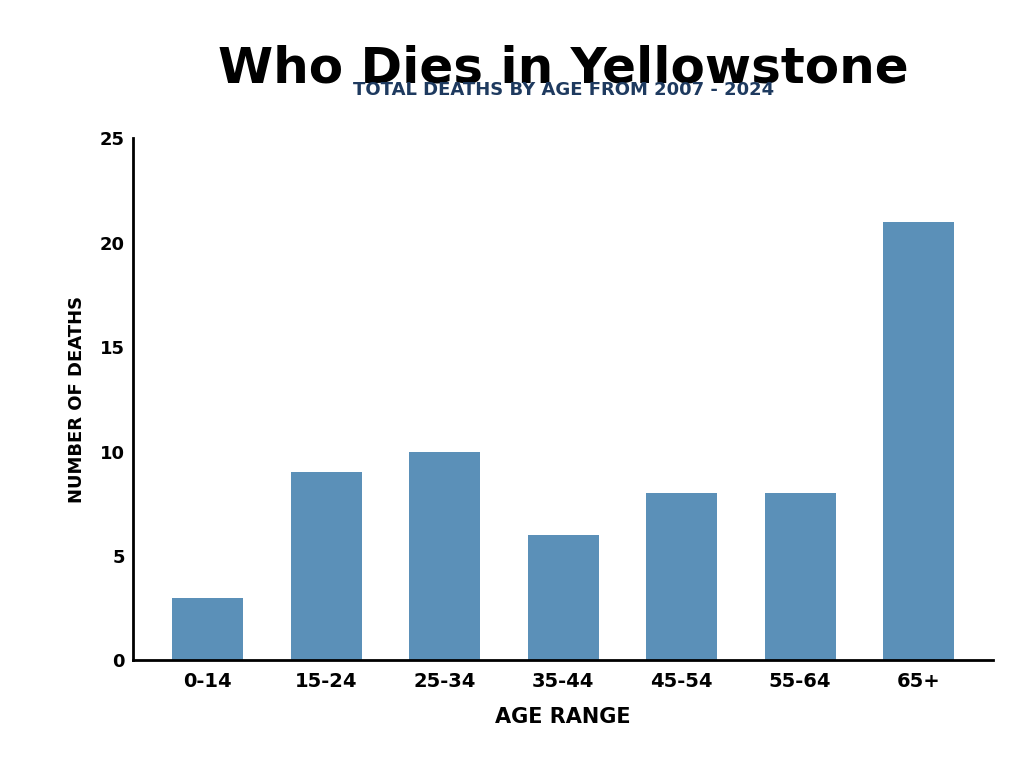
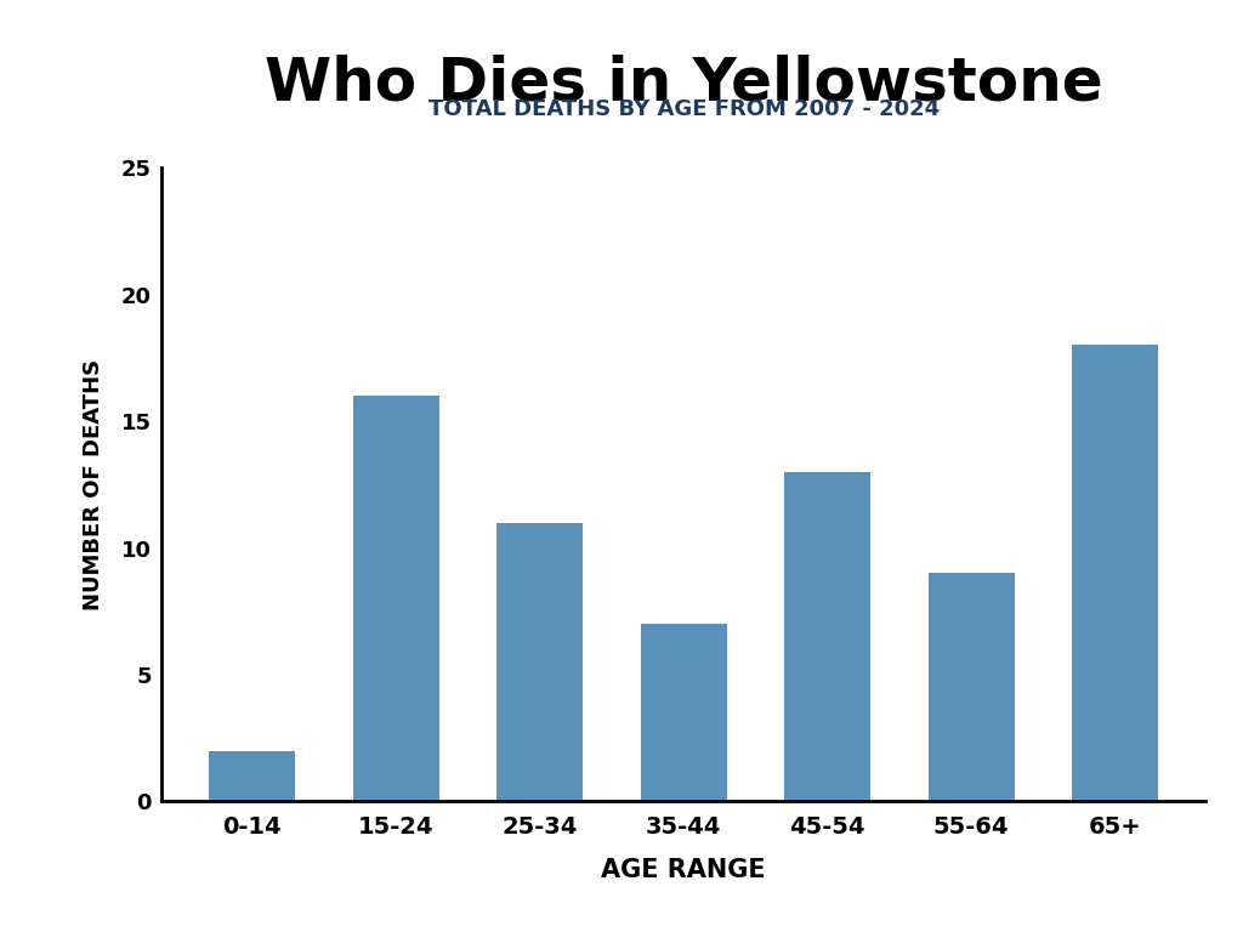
0-14: 3 -> 2
15-24: 9 -> 16
25-34: 10 -> 11
35-44: 6 -> 7
45-54: 8 -> 13
55-64: 8 -> 9
65+: 21 -> 18
